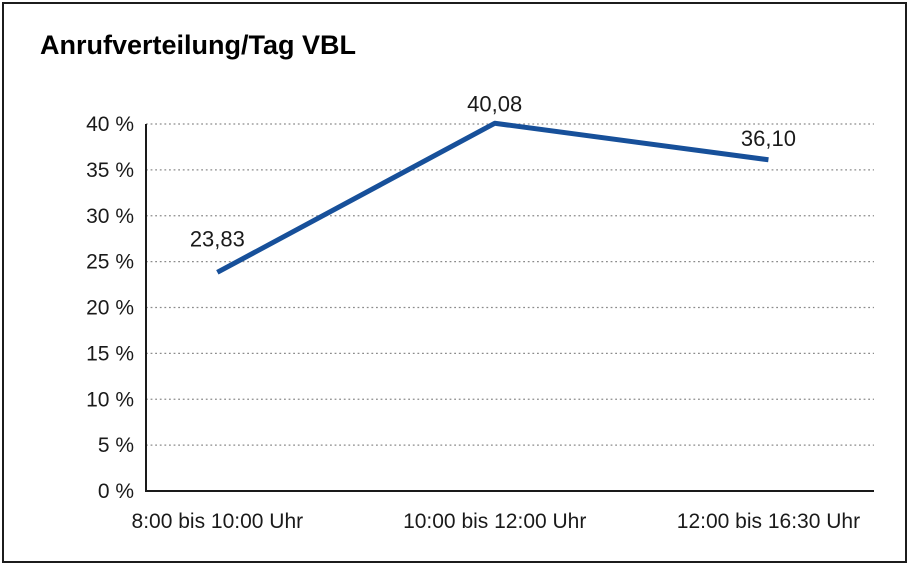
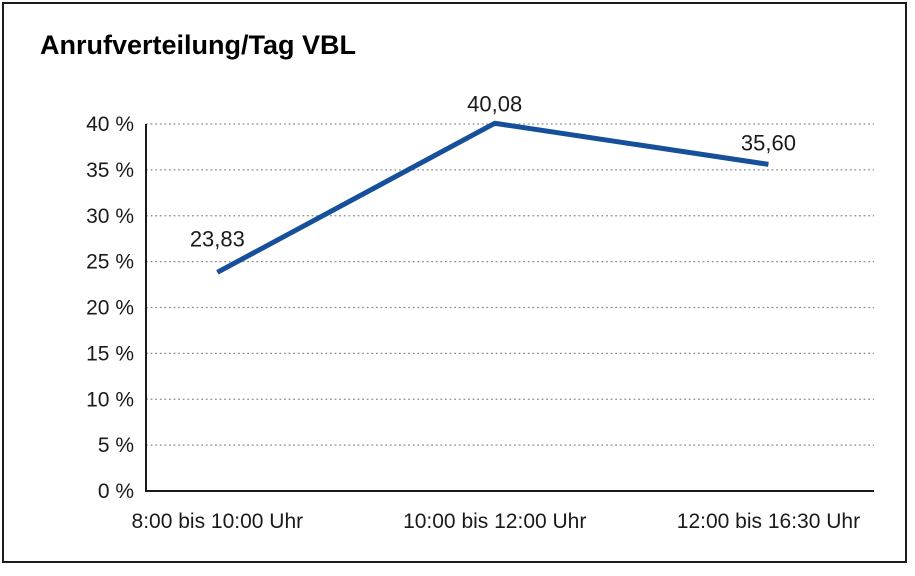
12:00 bis 16:30 Uhr: 36,10 -> 35,60
